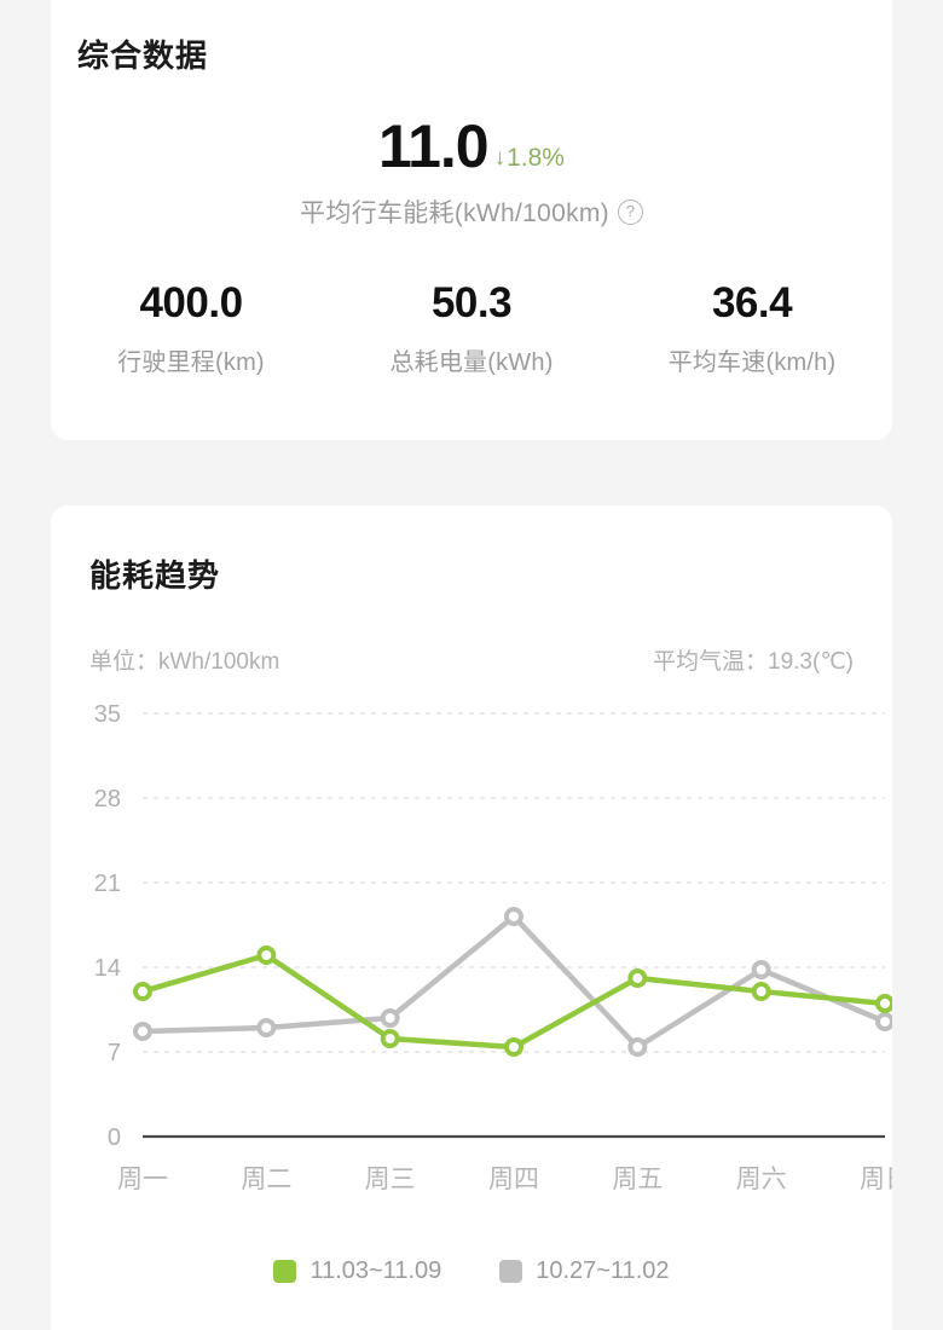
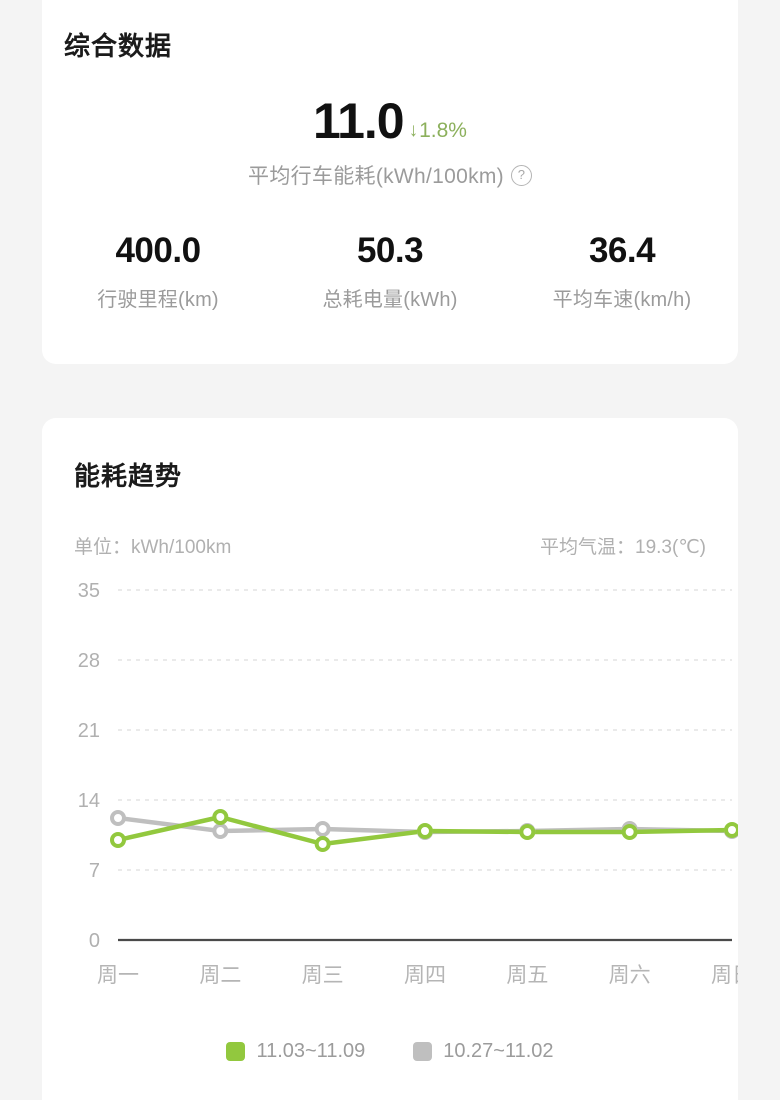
11.03~11.09/周一: 12.0 -> 10.0
10.27~11.02/周一: 8.7 -> 12.2
11.03~11.09/周二: 15.0 -> 12.3
10.27~11.02/周二: 9.0 -> 10.9
11.03~11.09/周三: 8.1 -> 9.6
10.27~11.02/周三: 9.8 -> 11.1
11.03~11.09/周四: 7.4 -> 10.9
10.27~11.02/周四: 18.2 -> 10.8
11.03~11.09/周五: 13.1 -> 10.8
10.27~11.02/周五: 7.4 -> 10.9
11.03~11.09/周六: 12.0 -> 10.8
10.27~11.02/周六: 13.8 -> 11.1
10.27~11.02/周日: 9.5 -> 10.9
